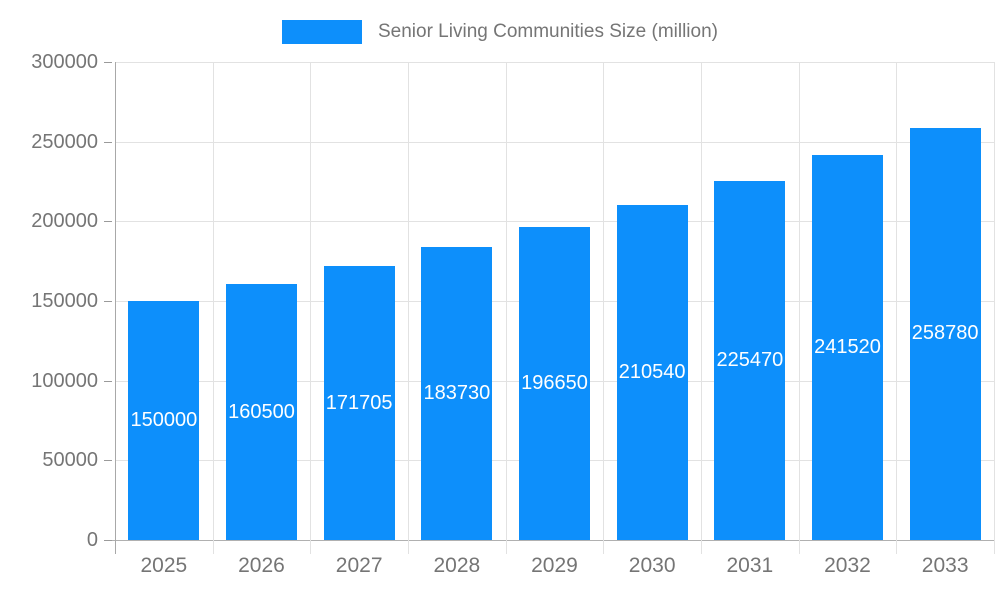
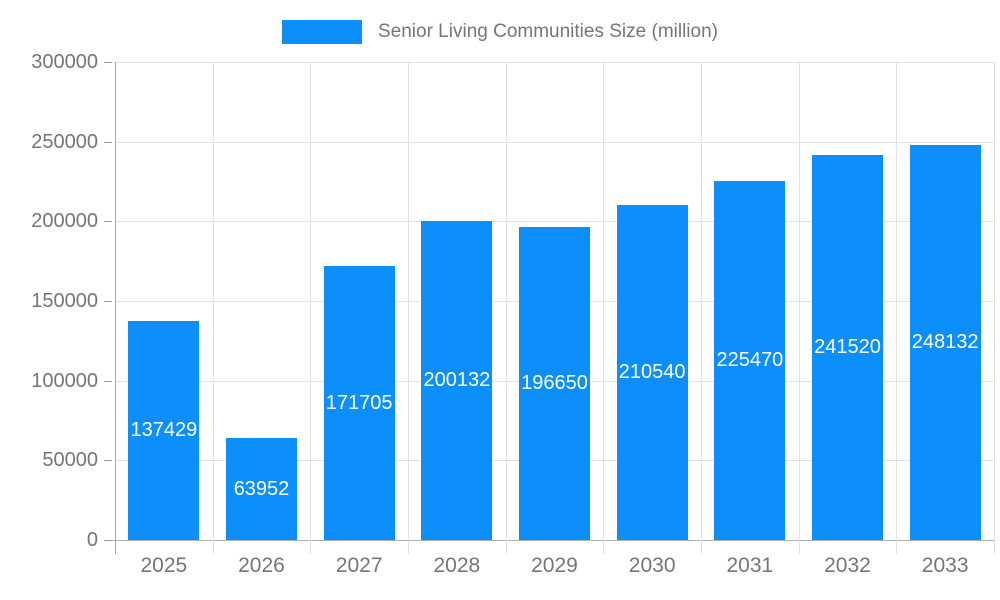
2025: 150000 -> 137429
2026: 160500 -> 63952
2028: 183730 -> 200132
2033: 258780 -> 248132
